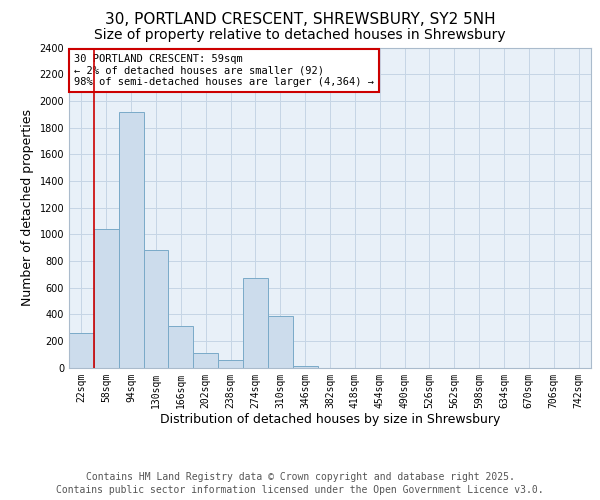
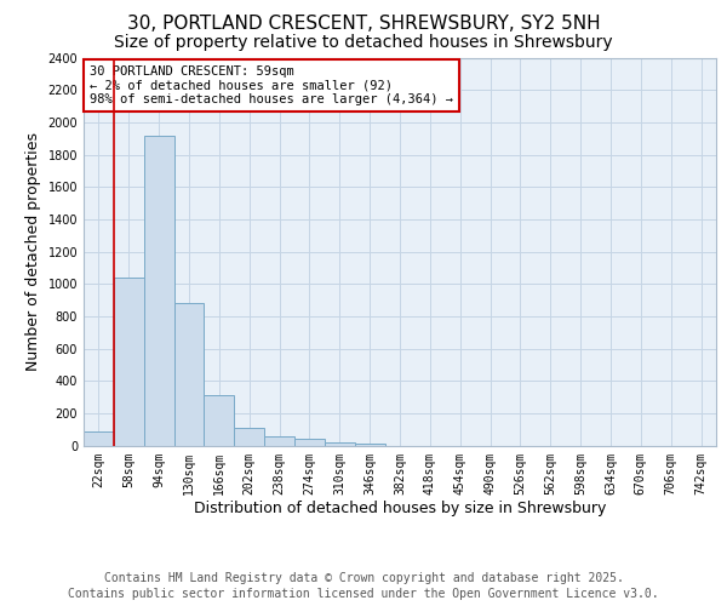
22sqm: 260 -> 90
274sqm: 670 -> 40
310sqm: 390 -> 20
